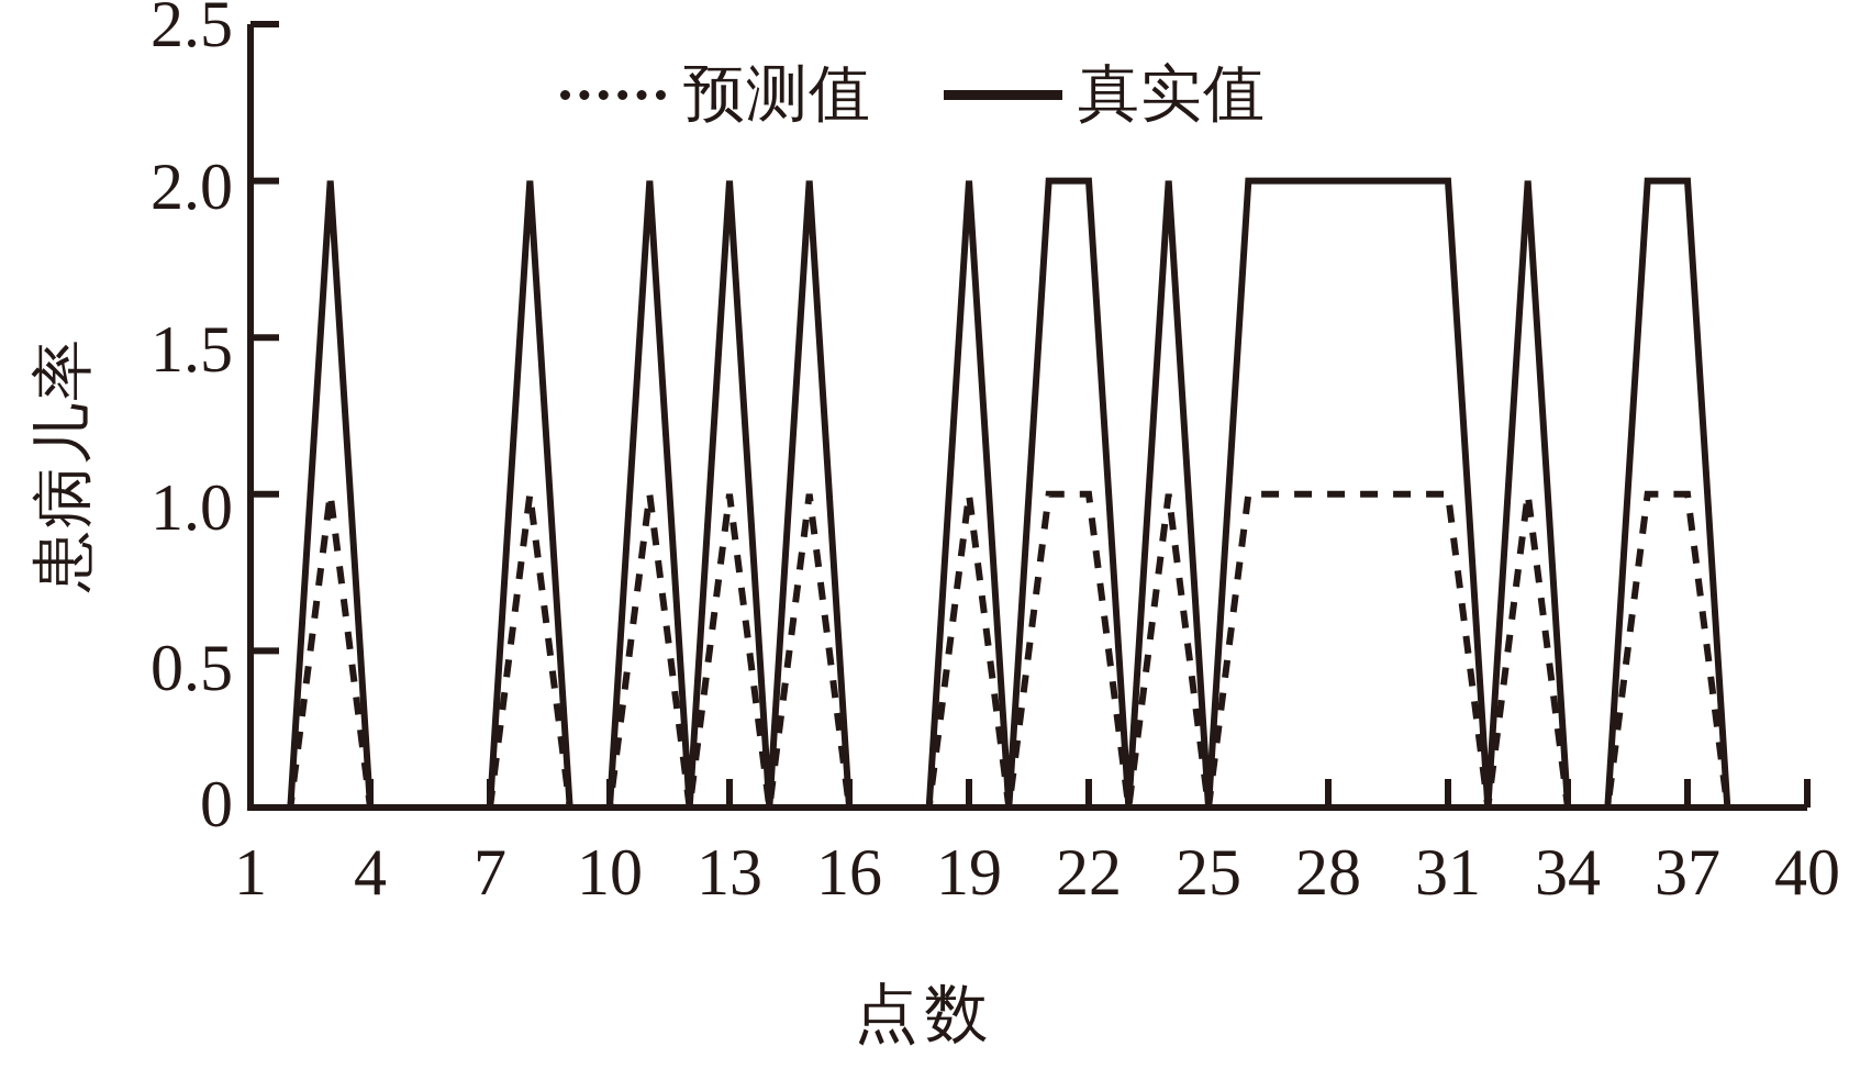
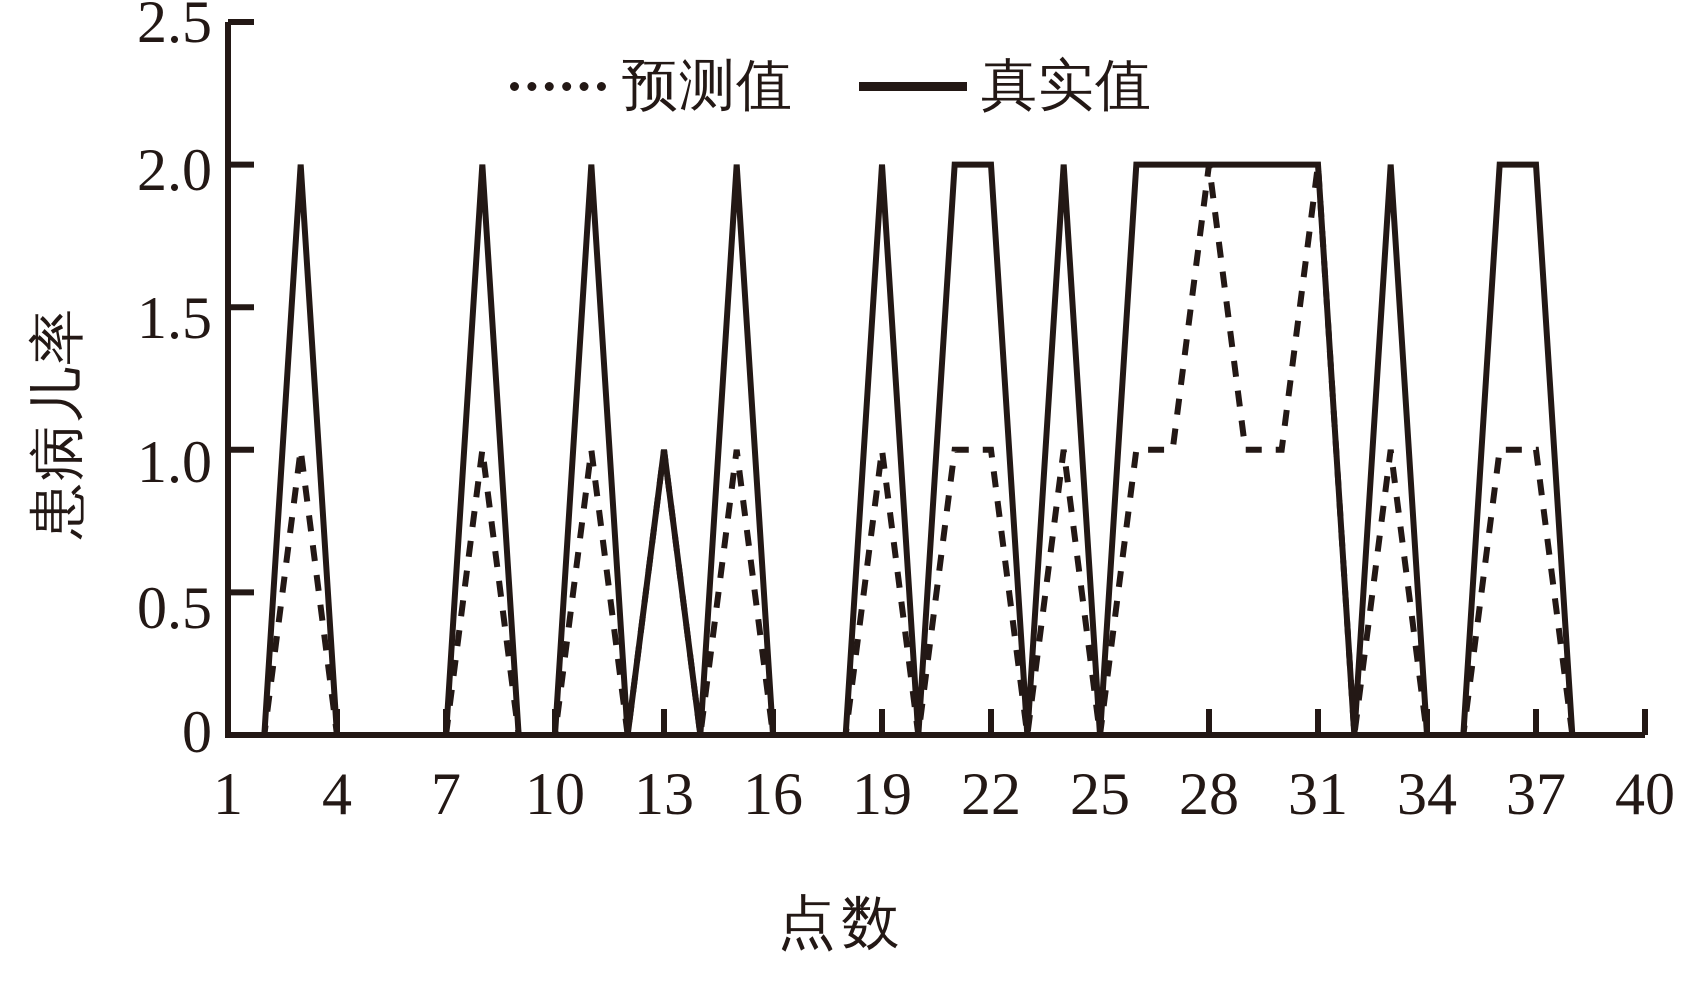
真实值/13: 2 -> 1
预测值/28: 1 -> 2
预测值/31: 1 -> 2
